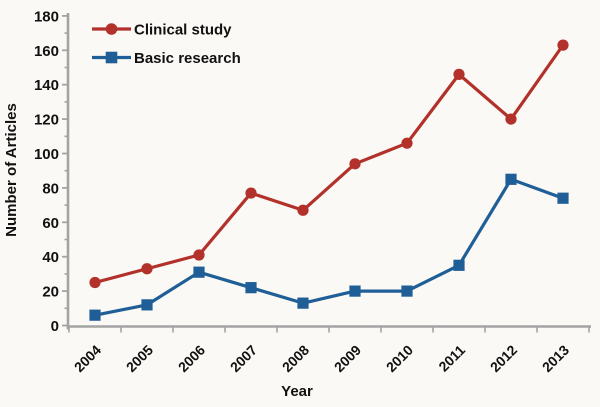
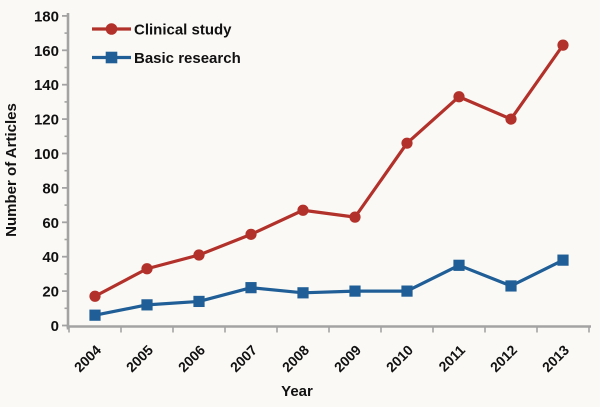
Clinical study/2004: 25 -> 17
Basic research/2006: 31 -> 14
Clinical study/2007: 77 -> 53
Basic research/2008: 13 -> 19
Clinical study/2009: 94 -> 63
Clinical study/2011: 146 -> 133
Basic research/2012: 85 -> 23
Basic research/2013: 74 -> 38
